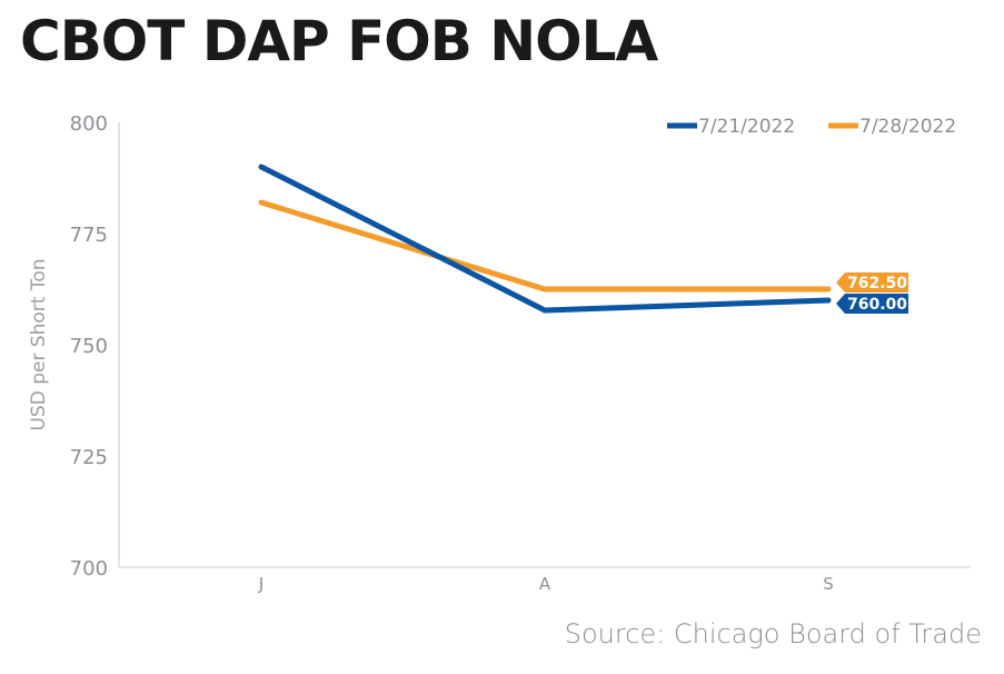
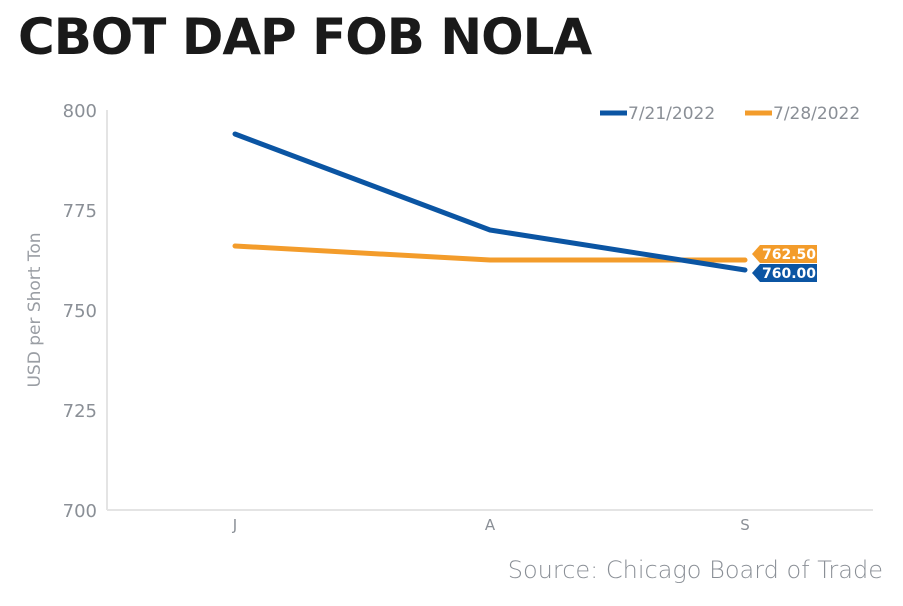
7/21/2022/J: 790 -> 794
7/28/2022/J: 782 -> 766
7/21/2022/A: 758 -> 770
